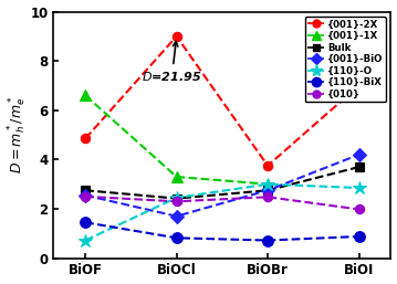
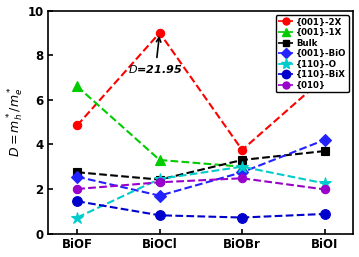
{010}/BiOF: 2.50 -> 2.00
Bulk/BiOBr: 2.75 -> 3.30
{110}-O/BiOI: 2.85 -> 2.25
